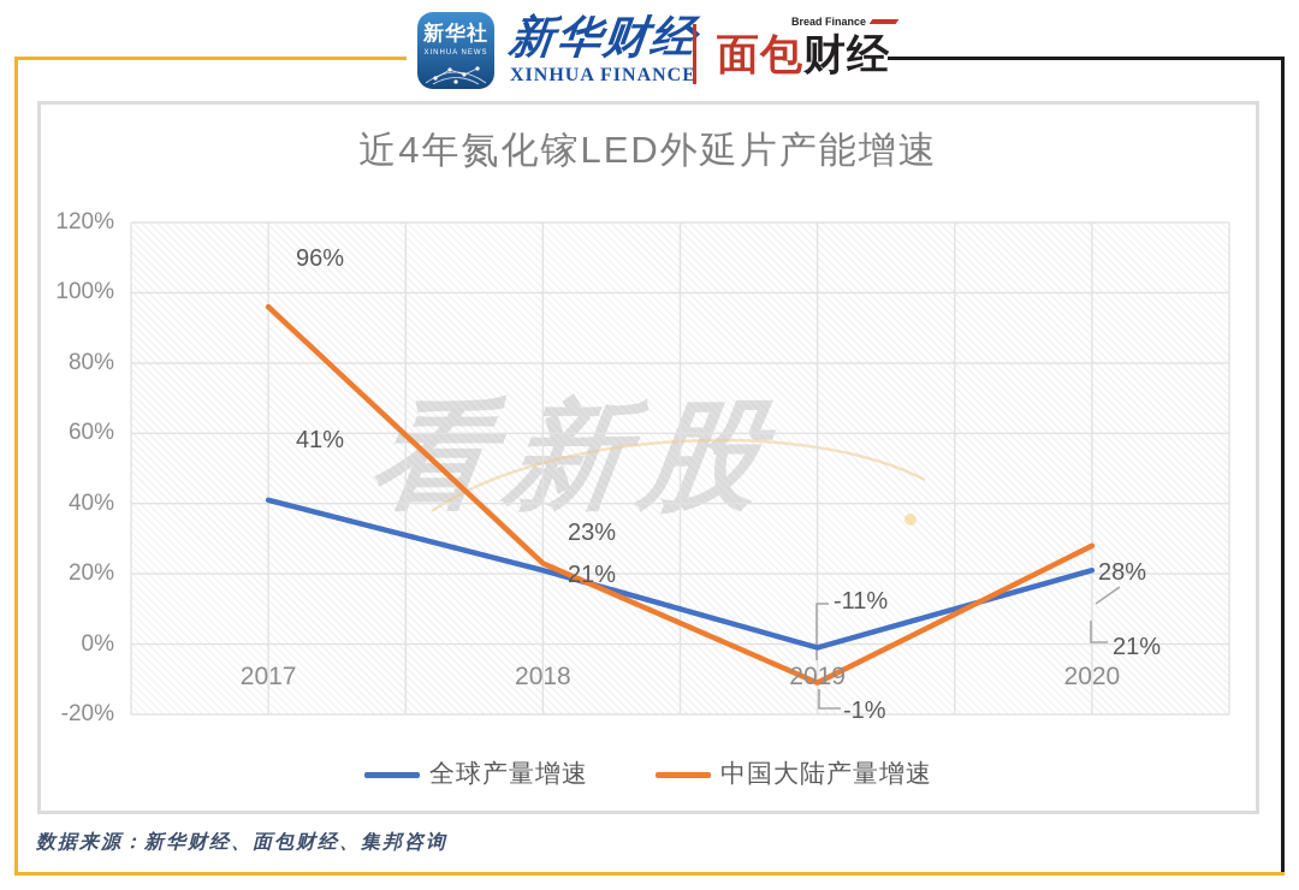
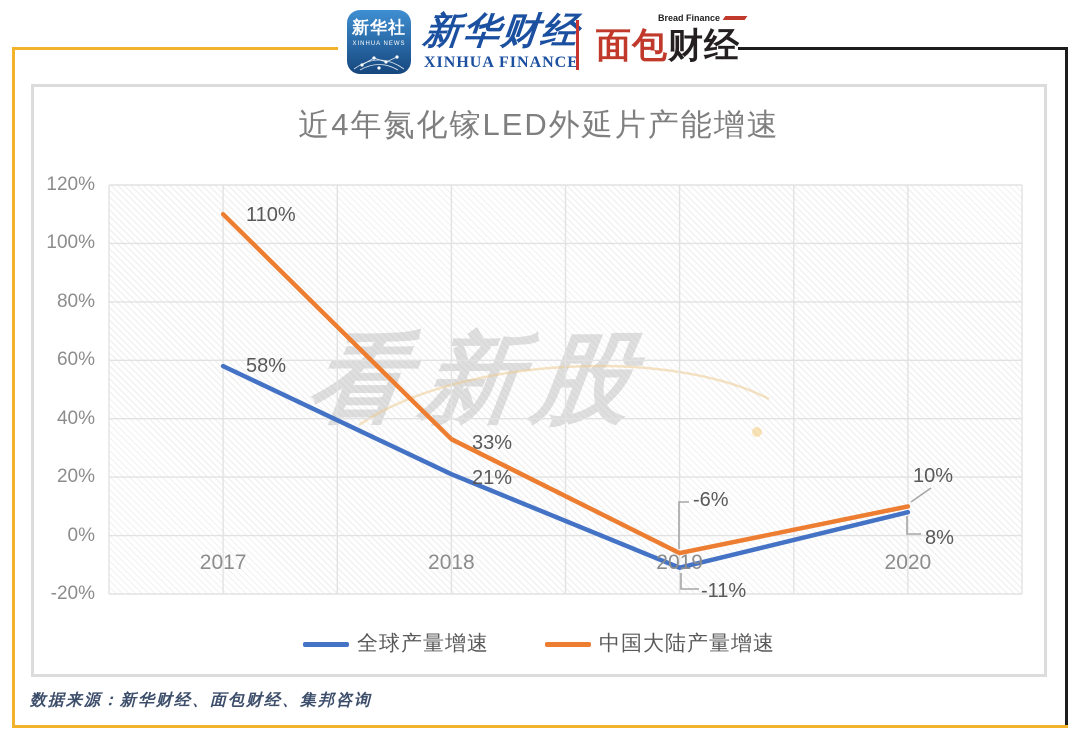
全球产量增速/2017: 41% -> 58%
中国大陆产量增速/2017: 96% -> 110%
中国大陆产量增速/2018: 23% -> 33%
全球产量增速/2019: -1% -> -11%
中国大陆产量增速/2019: -11% -> -6%
全球产量增速/2020: 21% -> 8%
中国大陆产量增速/2020: 28% -> 10%
